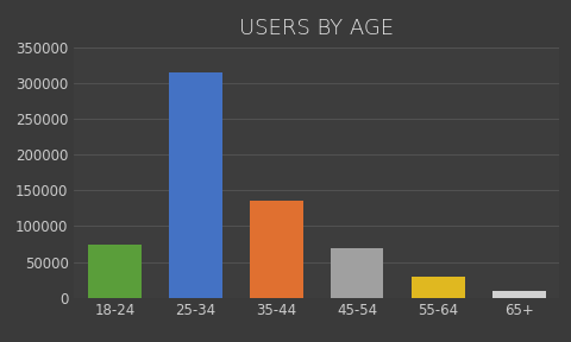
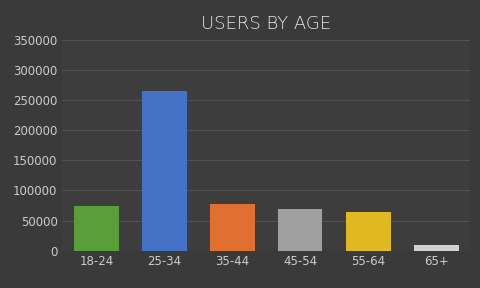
25-34: 315000 -> 266000
35-44: 135000 -> 78000
55-64: 30000 -> 64000
